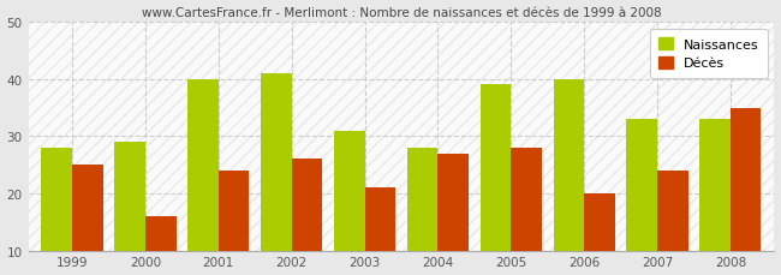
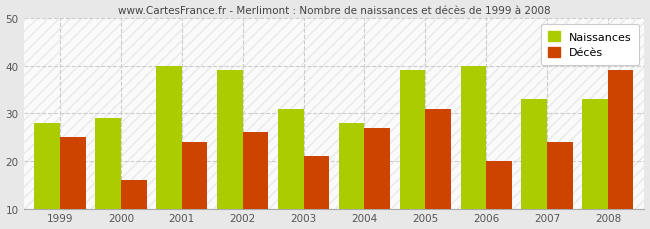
Naissances/2002: 41 -> 39
Décès/2005: 28 -> 31
Décès/2008: 35 -> 39
